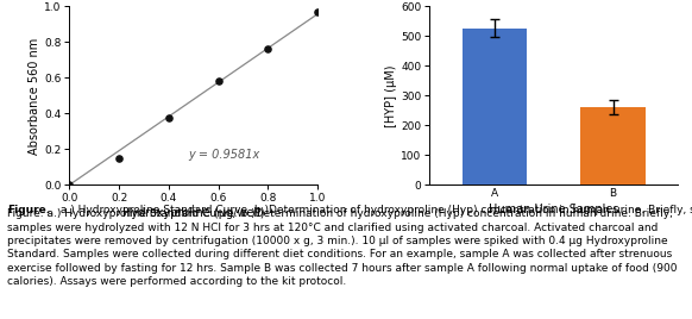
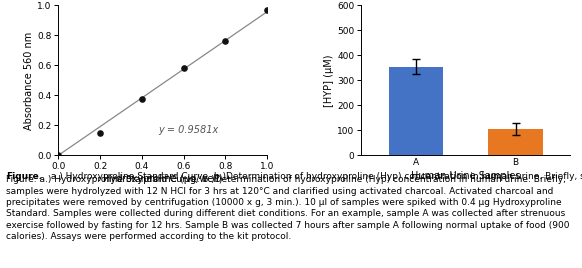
A: 527 -> 355
B: 262 -> 105
